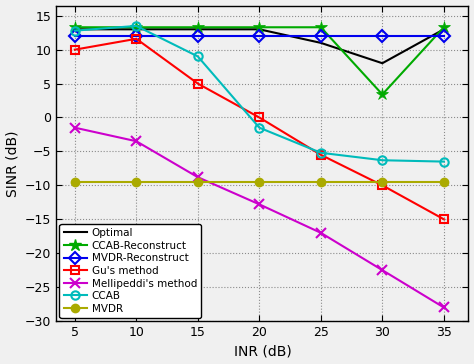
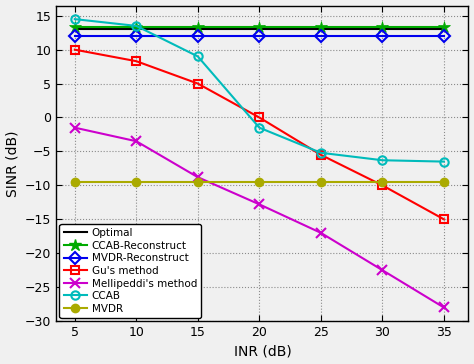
CCAB/5: 12.8 -> 14.5
Gu's method/10: 11.6 -> 8.3
Optimal/25: 11 -> 13
Optimal/30: 8 -> 13
CCAB-Reconstruct/30: 3.4 -> 13.3
